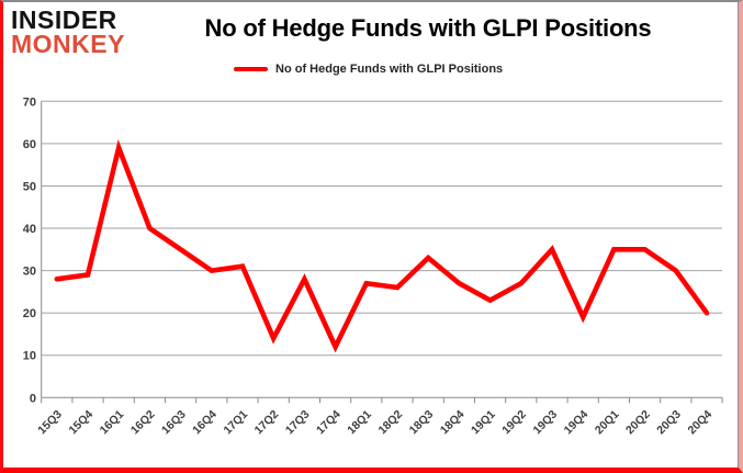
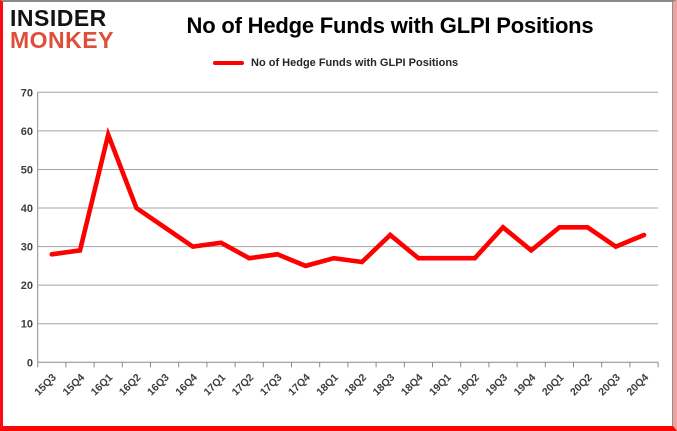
17Q2: 14 -> 27
17Q4: 12 -> 25
19Q1: 23 -> 27
19Q4: 19 -> 29
20Q4: 20 -> 33
